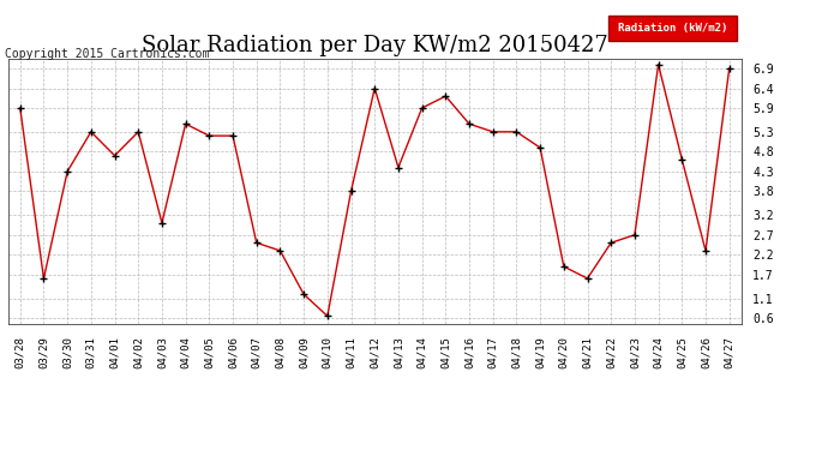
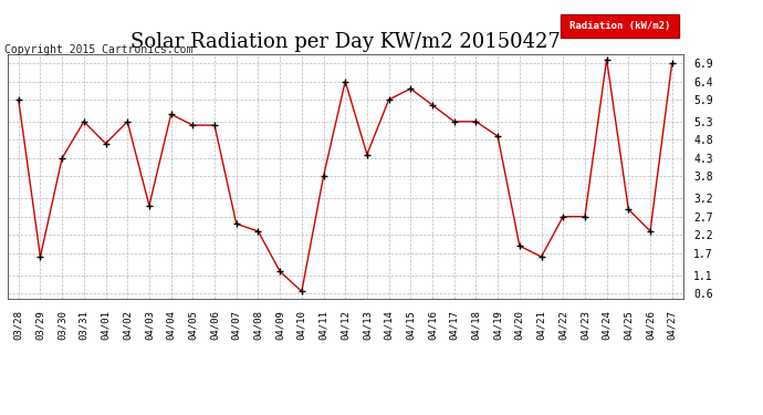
04/16: 5.50 -> 5.75
04/22: 2.50 -> 2.70
04/25: 4.60 -> 2.90
